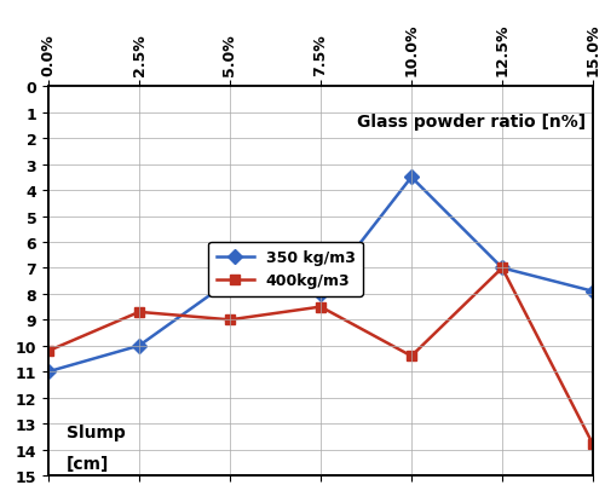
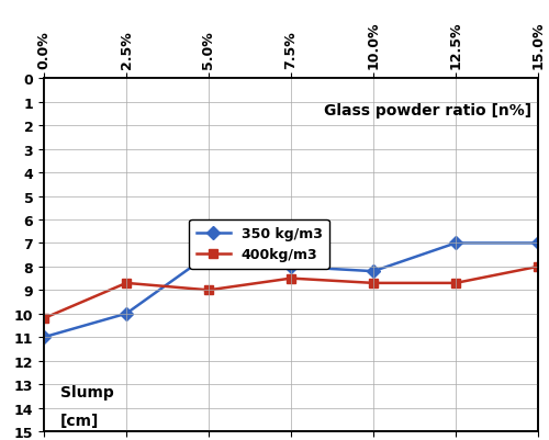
350 kg/m3/10.0%: 3.5 -> 8.2
400kg/m3/10.0%: 10.4 -> 8.7
400kg/m3/12.5%: 7.0 -> 8.7
350 kg/m3/15.0%: 7.9 -> 7.0
400kg/m3/15.0%: 13.8 -> 8.0
